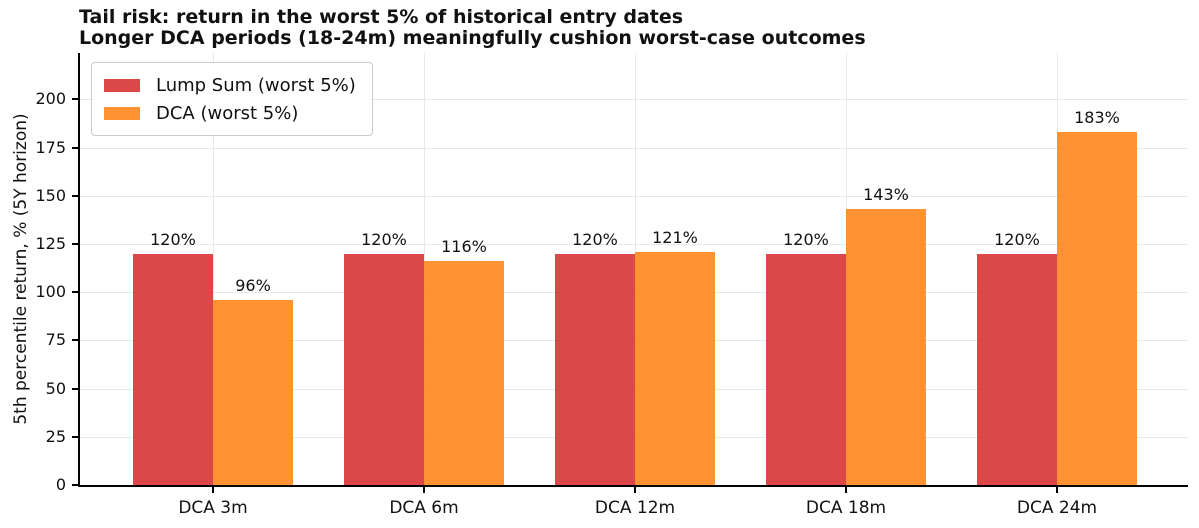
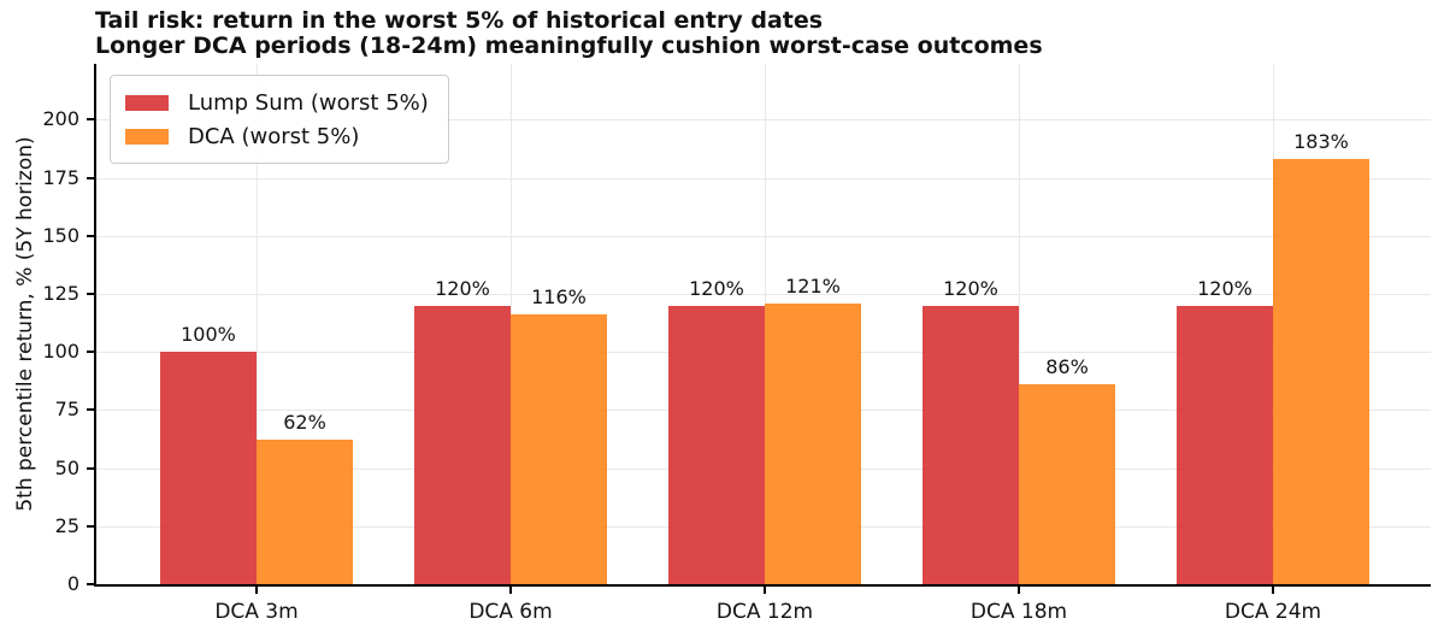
Lump Sum (worst 5%)/DCA 3m: 120% -> 100%
DCA (worst 5%)/DCA 3m: 96% -> 62%
DCA (worst 5%)/DCA 18m: 143% -> 86%
